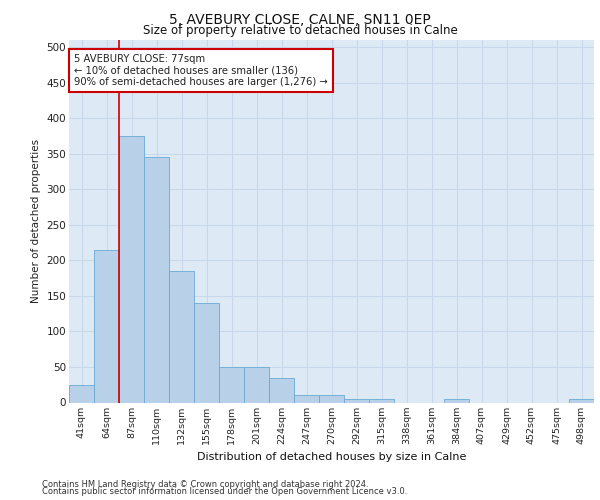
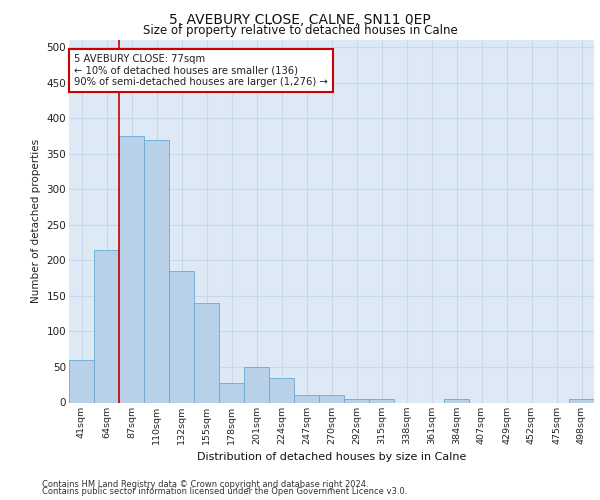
41sqm: 25 -> 60
110sqm: 345 -> 370
178sqm: 50 -> 28
